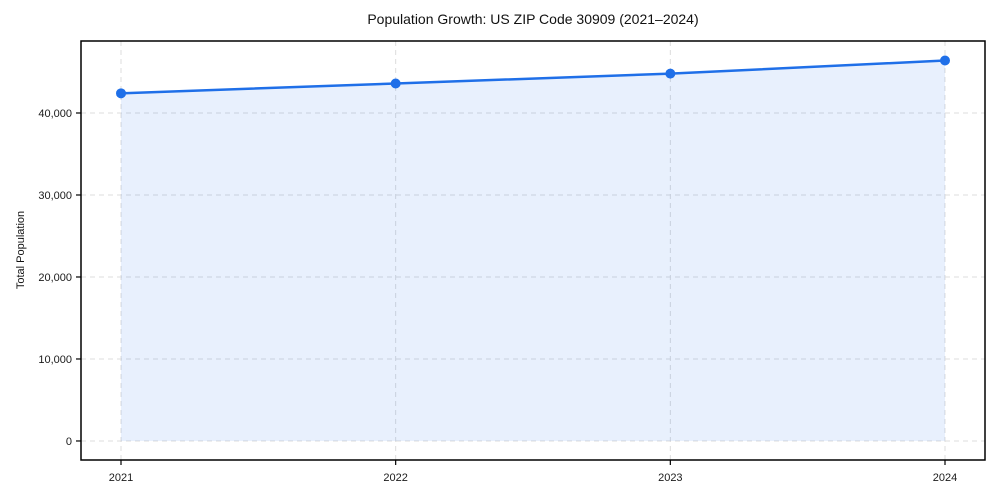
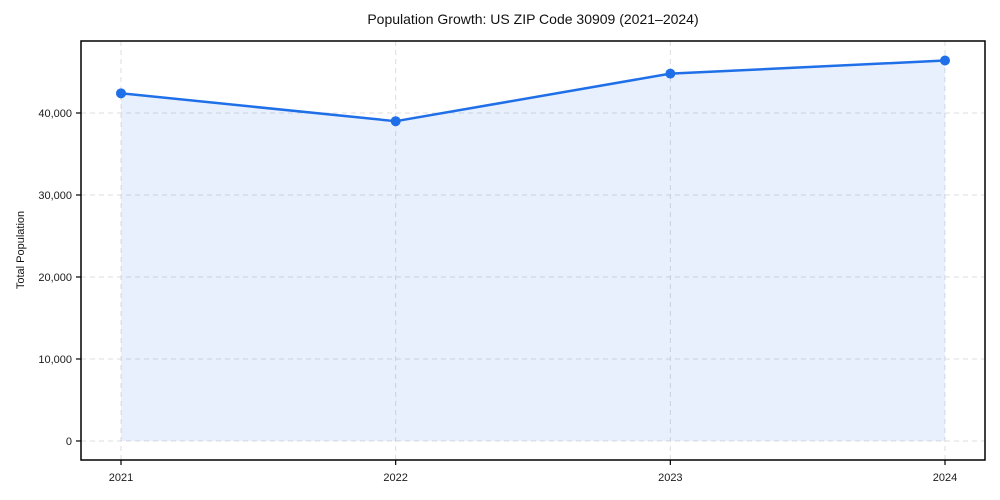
2022: 44000 -> 39000
